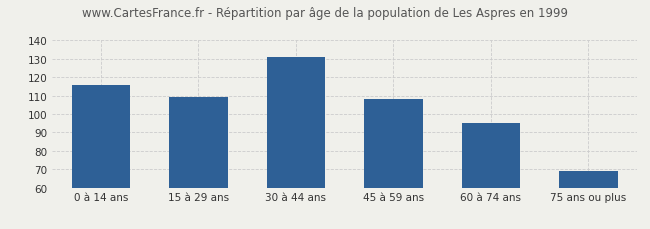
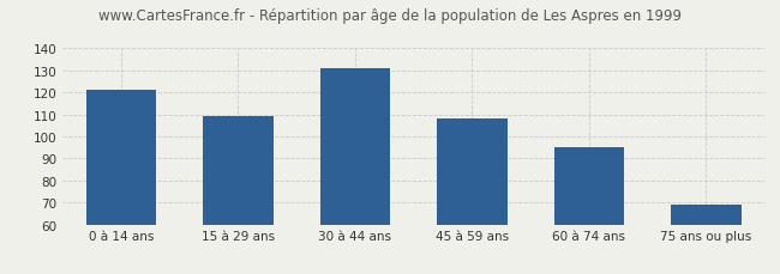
0 à 14 ans: 116 -> 121
